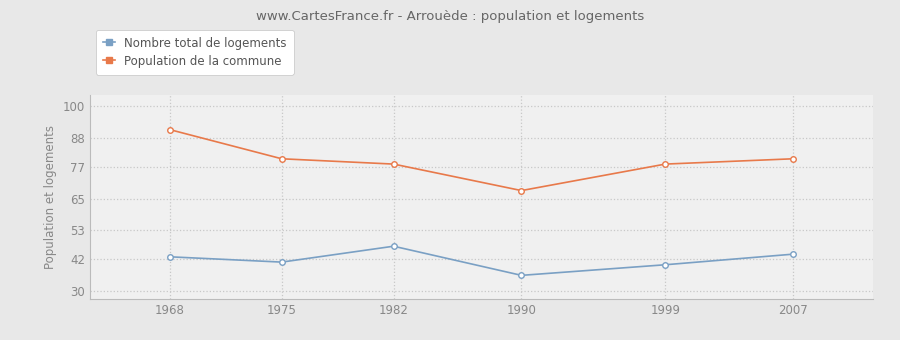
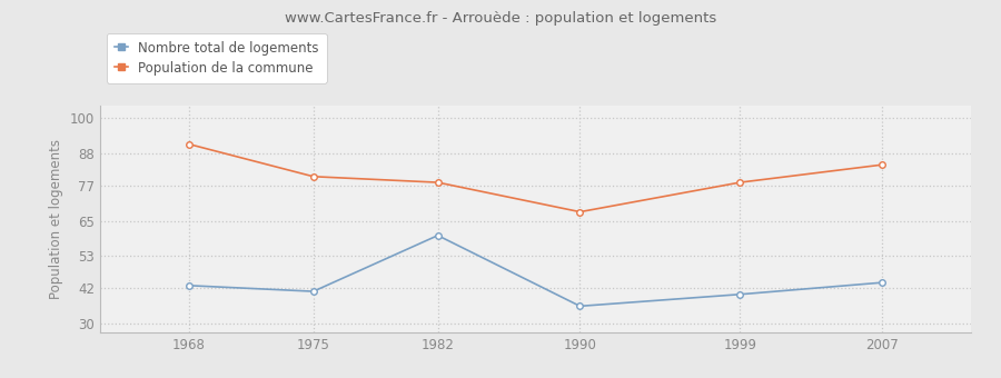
Nombre total de logements/1982: 47 -> 60
Population de la commune/2007: 80 -> 84
